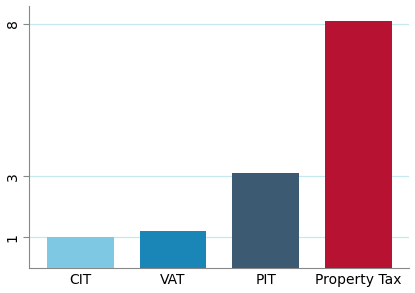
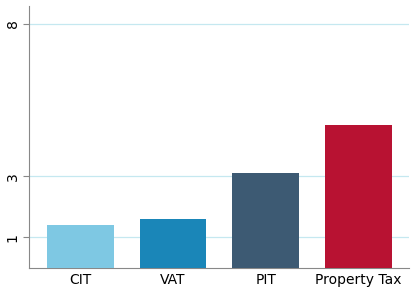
CIT: 1.0 -> 1.4
VAT: 1.2 -> 1.6
Property Tax: 8.1 -> 4.7
